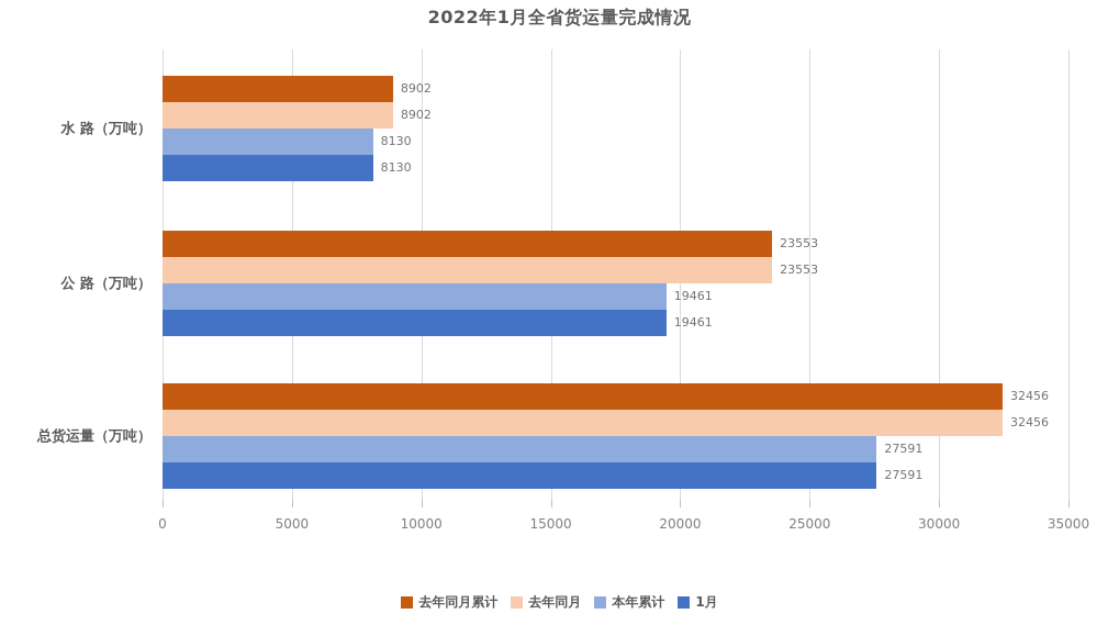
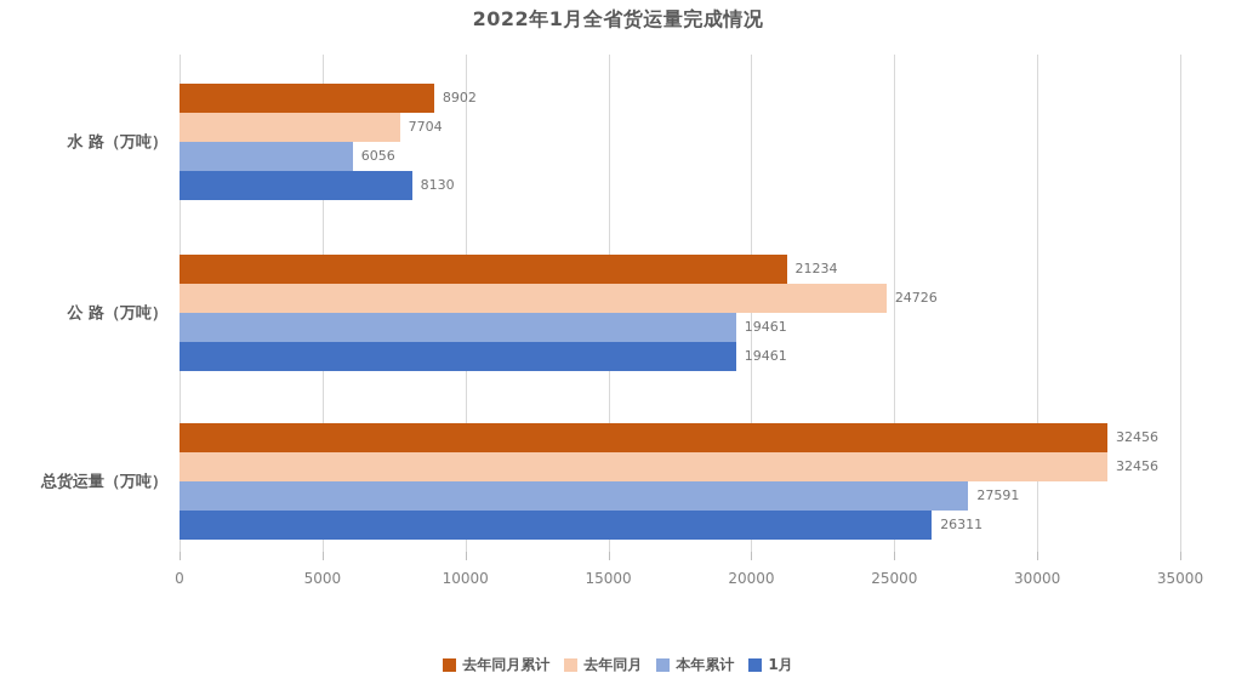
去年同月/水 路（万吨）: 8902 -> 7704
本年累计/水 路（万吨）: 8130 -> 6056
去年同月累计/公 路（万吨）: 23553 -> 21234
去年同月/公 路（万吨）: 23553 -> 24726
1月/总货运量（万吨）: 27591 -> 26311
